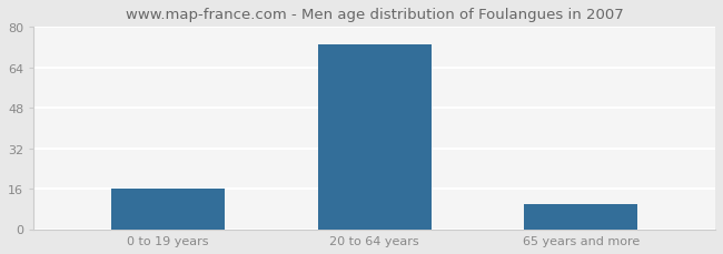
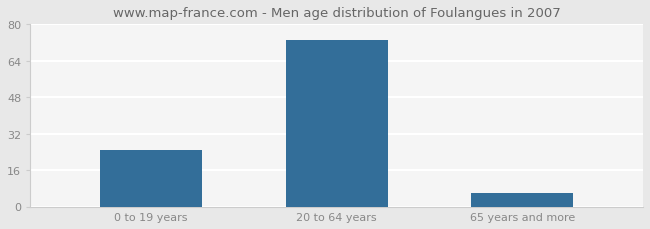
0 to 19 years: 16 -> 25
65 years and more: 10 -> 6
